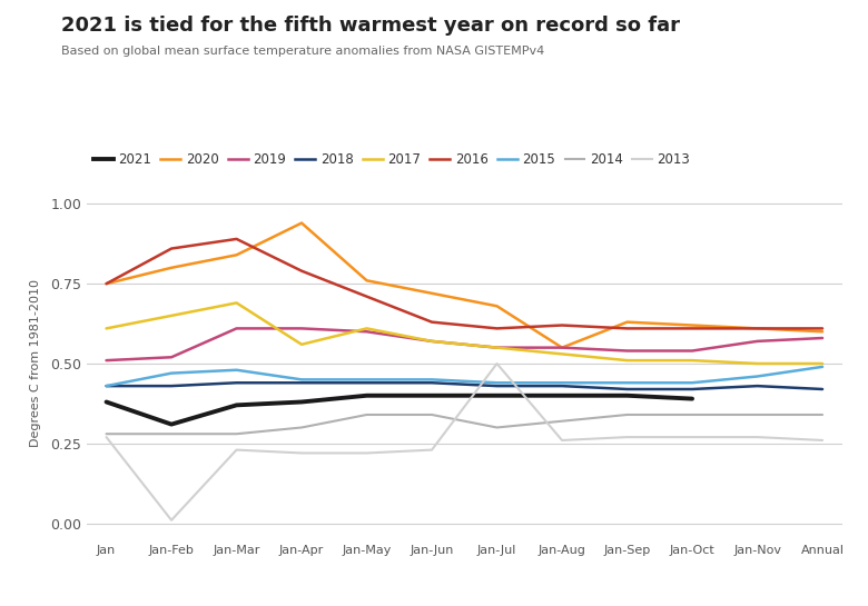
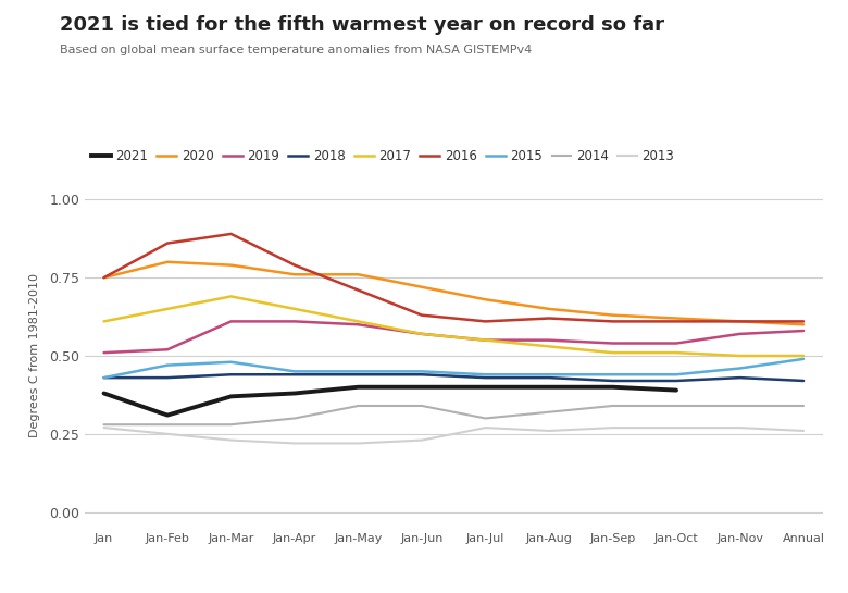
2013/Jan-Feb: 0.01 -> 0.25
2020/Jan-Mar: 0.84 -> 0.79
2020/Jan-Apr: 0.94 -> 0.76
2017/Jan-Apr: 0.56 -> 0.65
2013/Jan-Jul: 0.50 -> 0.27
2020/Jan-Aug: 0.55 -> 0.65
